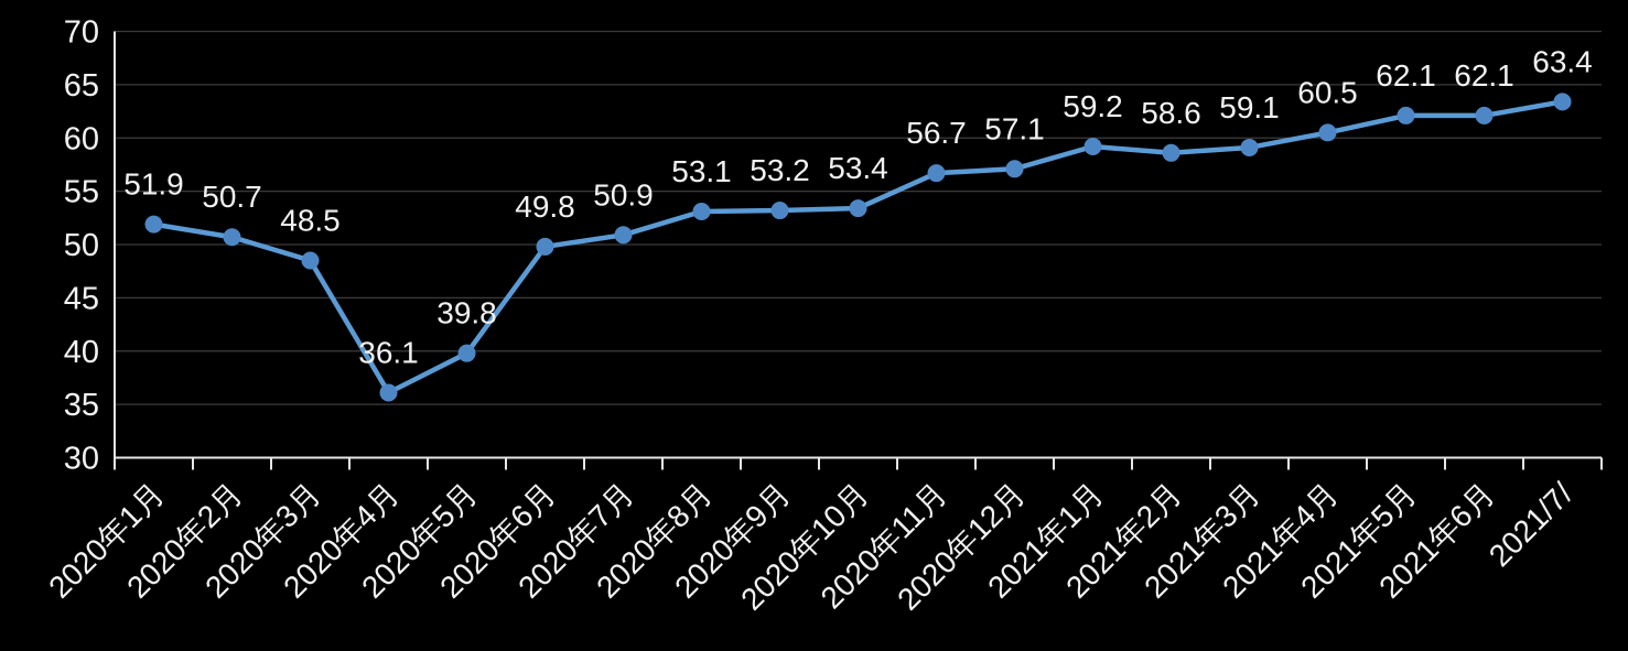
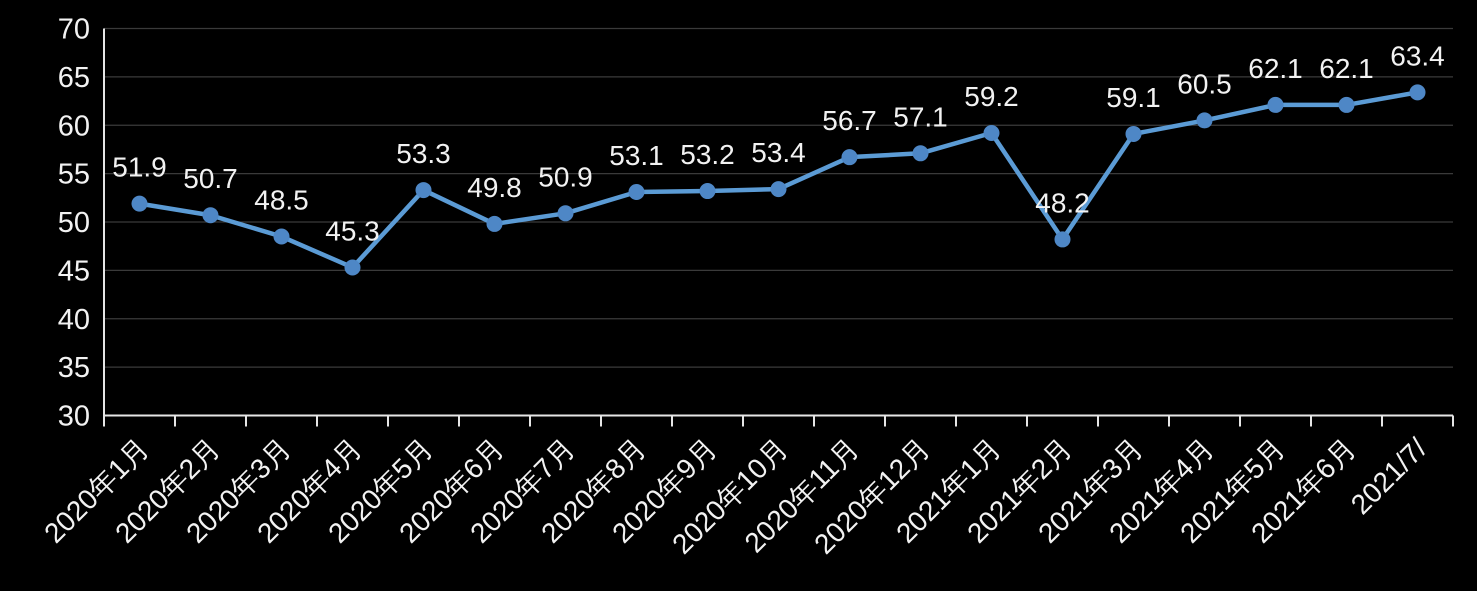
2020年4月: 36.1 -> 45.3
2020年5月: 39.8 -> 53.3
2021年2月: 58.6 -> 48.2
